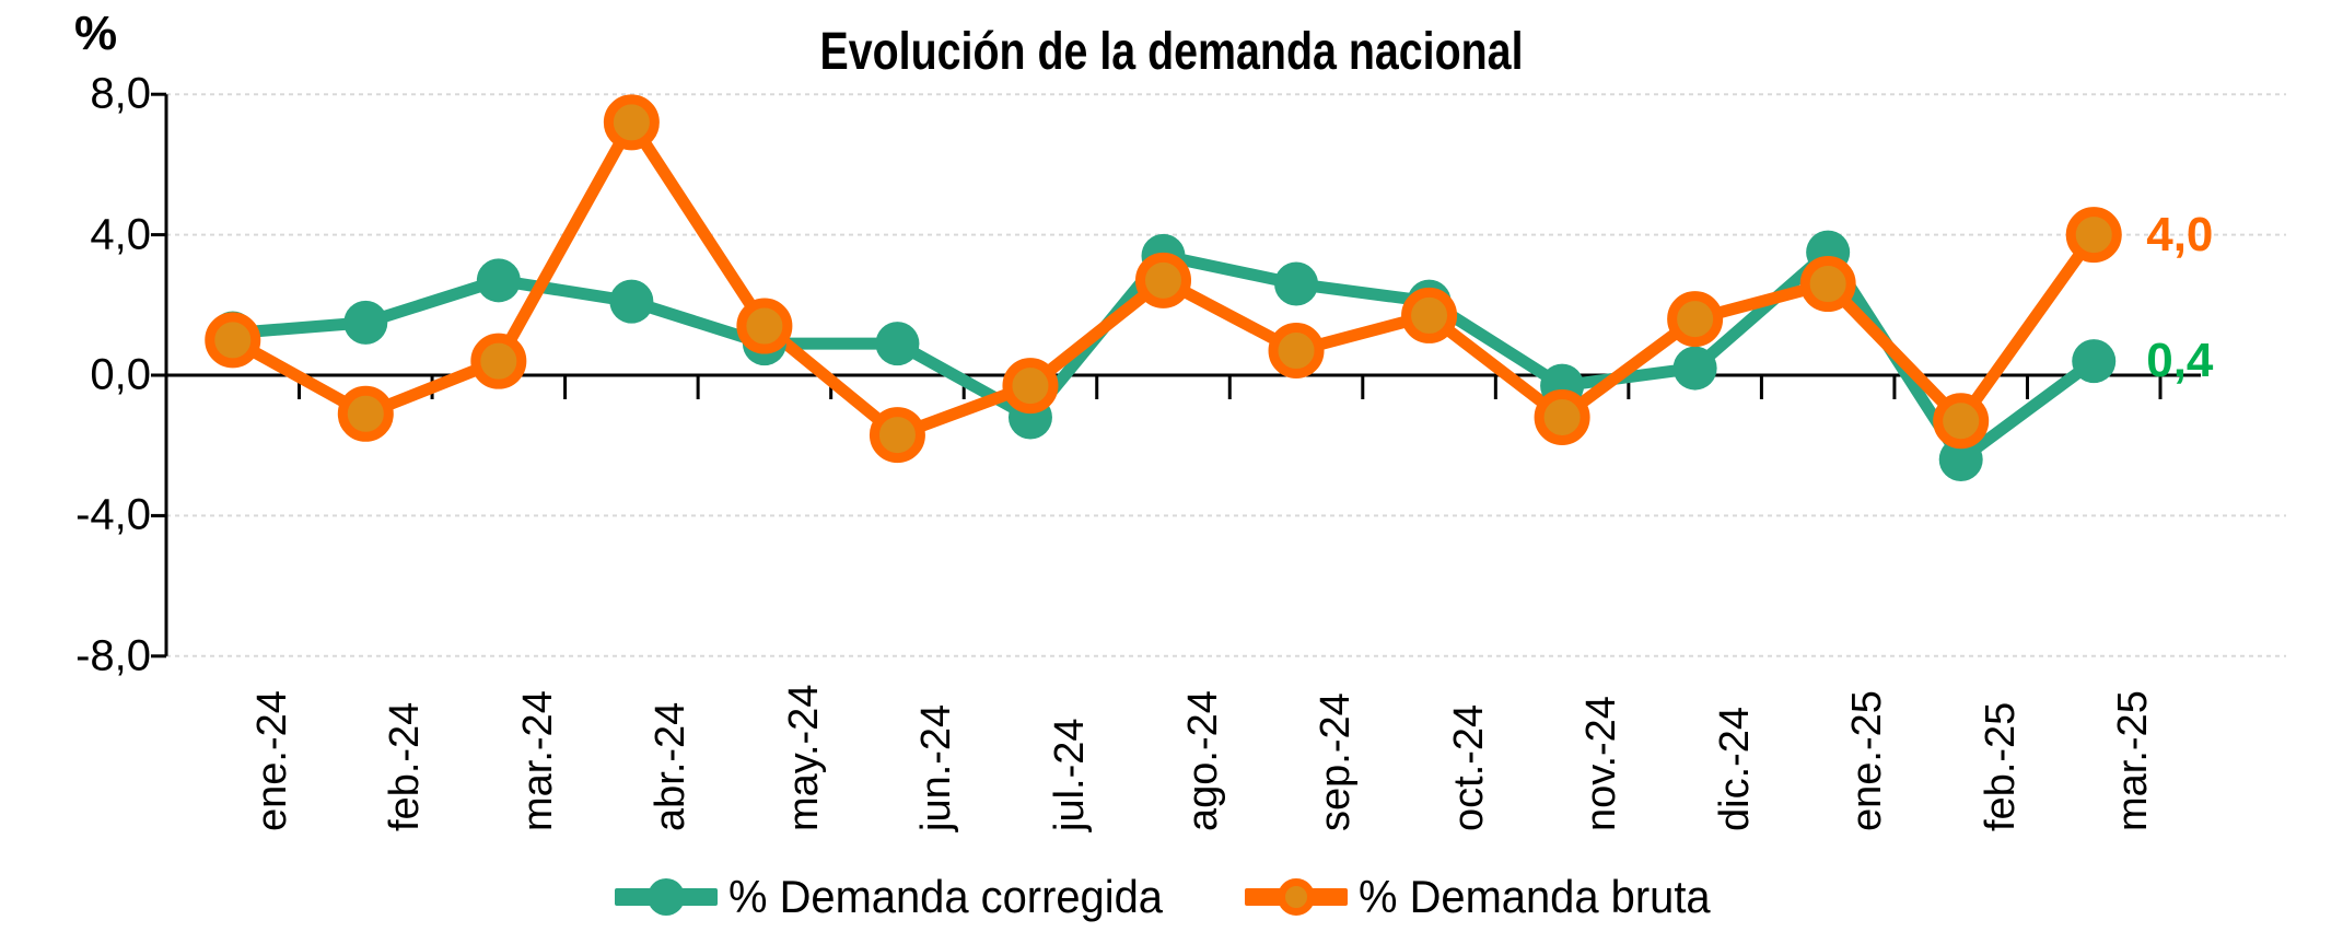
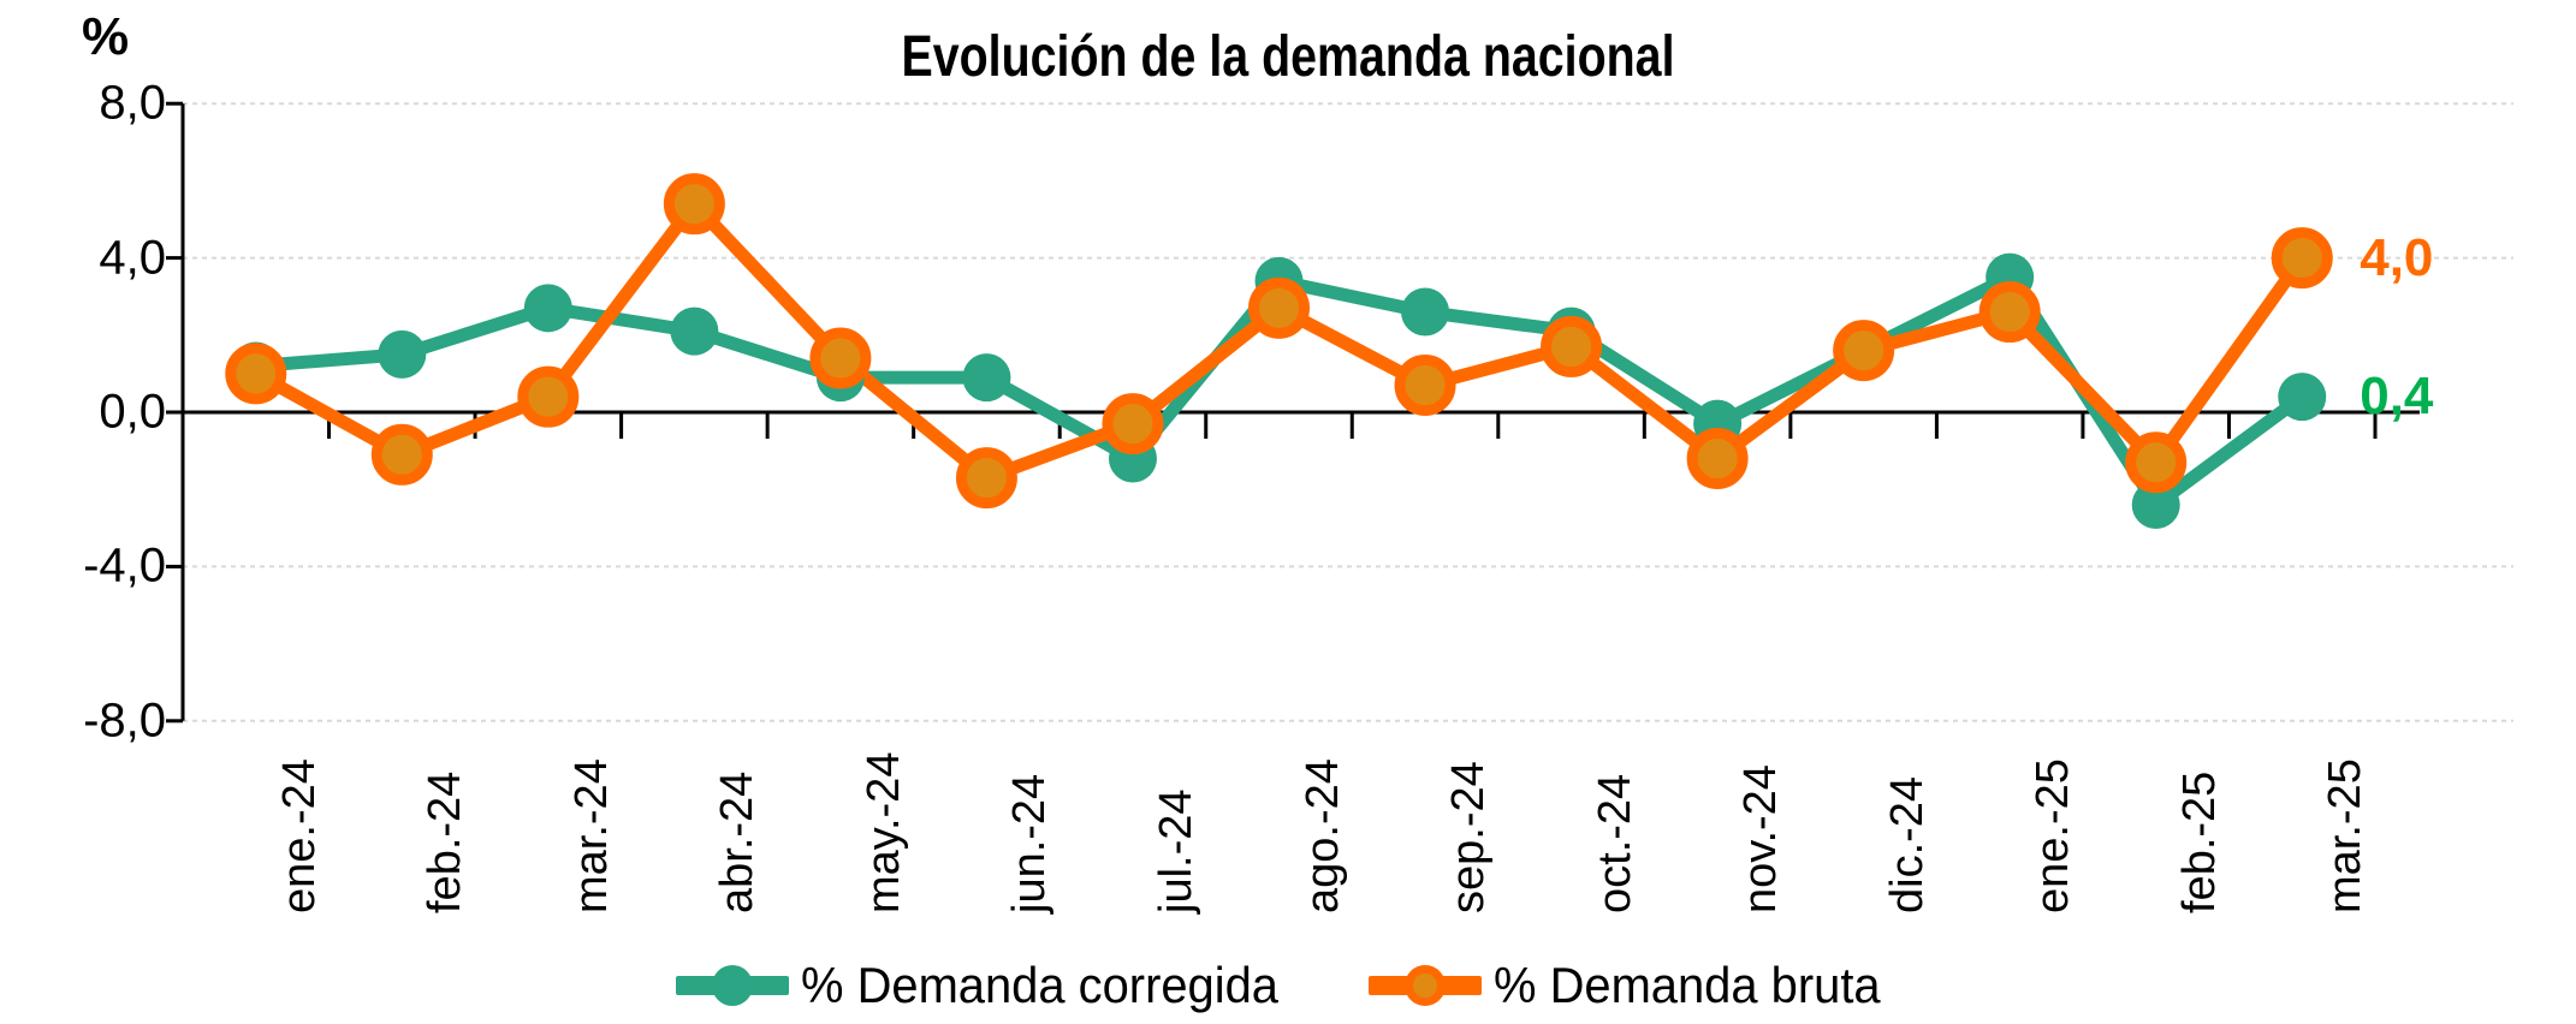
% Demanda bruta/abr.-24: 7,2 -> 5,4
% Demanda corregida/dic.-24: 0,2 -> 1,6
